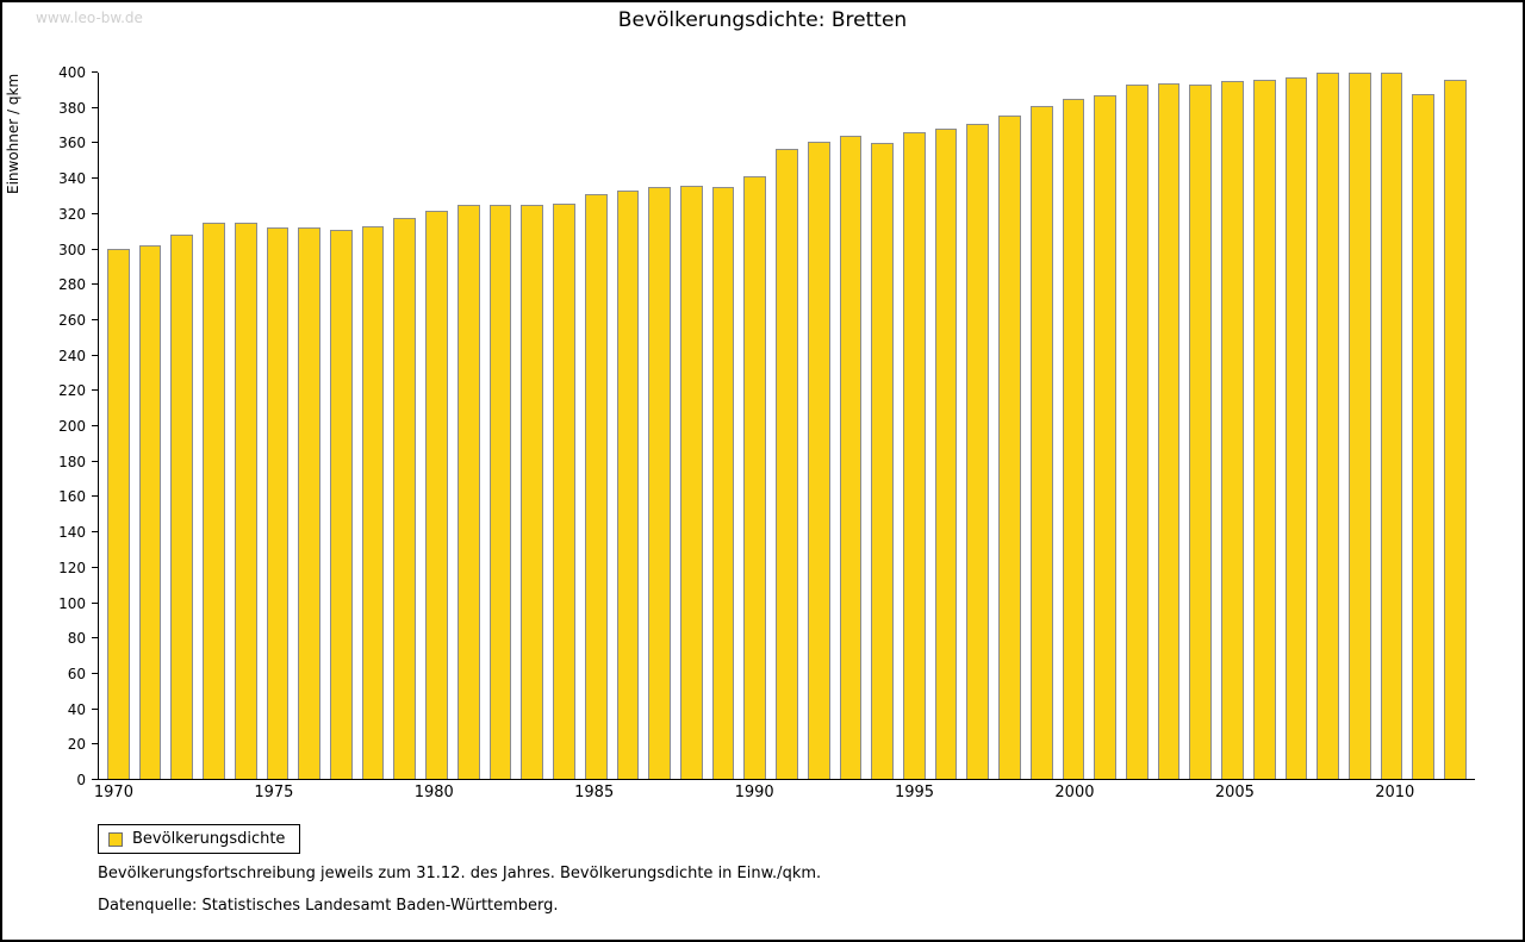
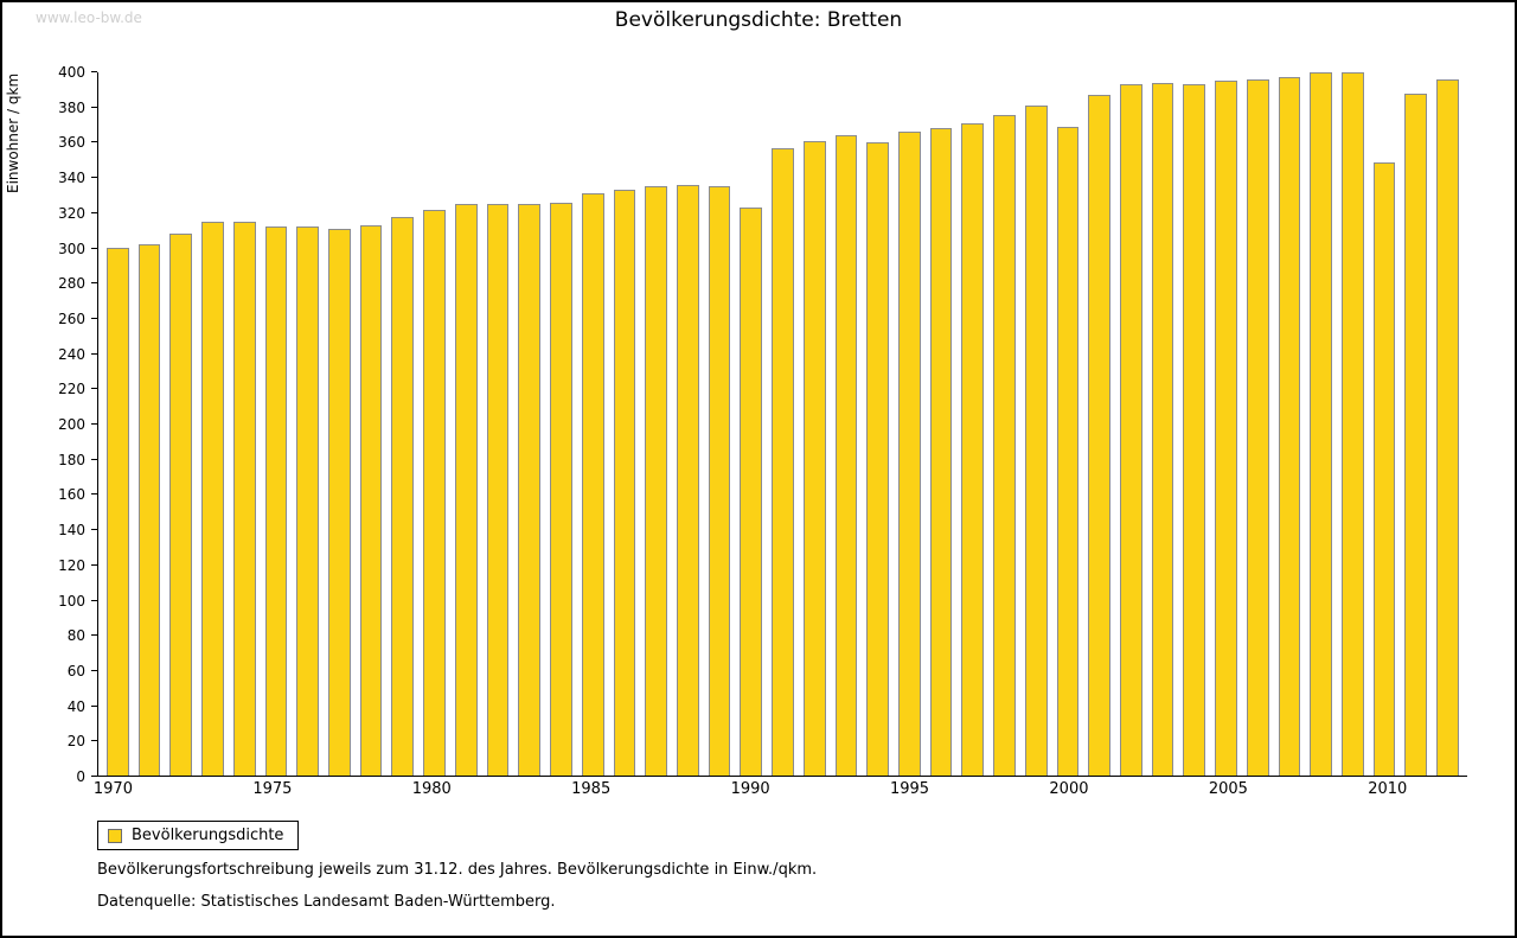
1990: 341 -> 323
2000: 385 -> 369
2010: 400 -> 349
